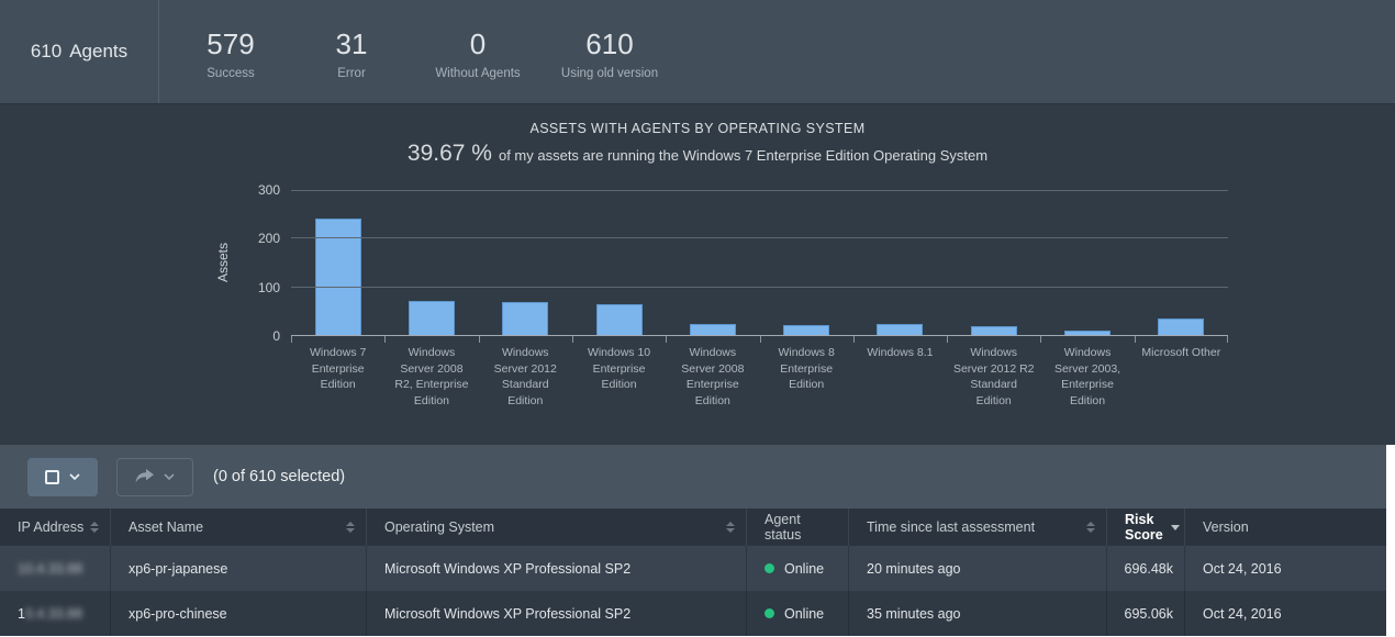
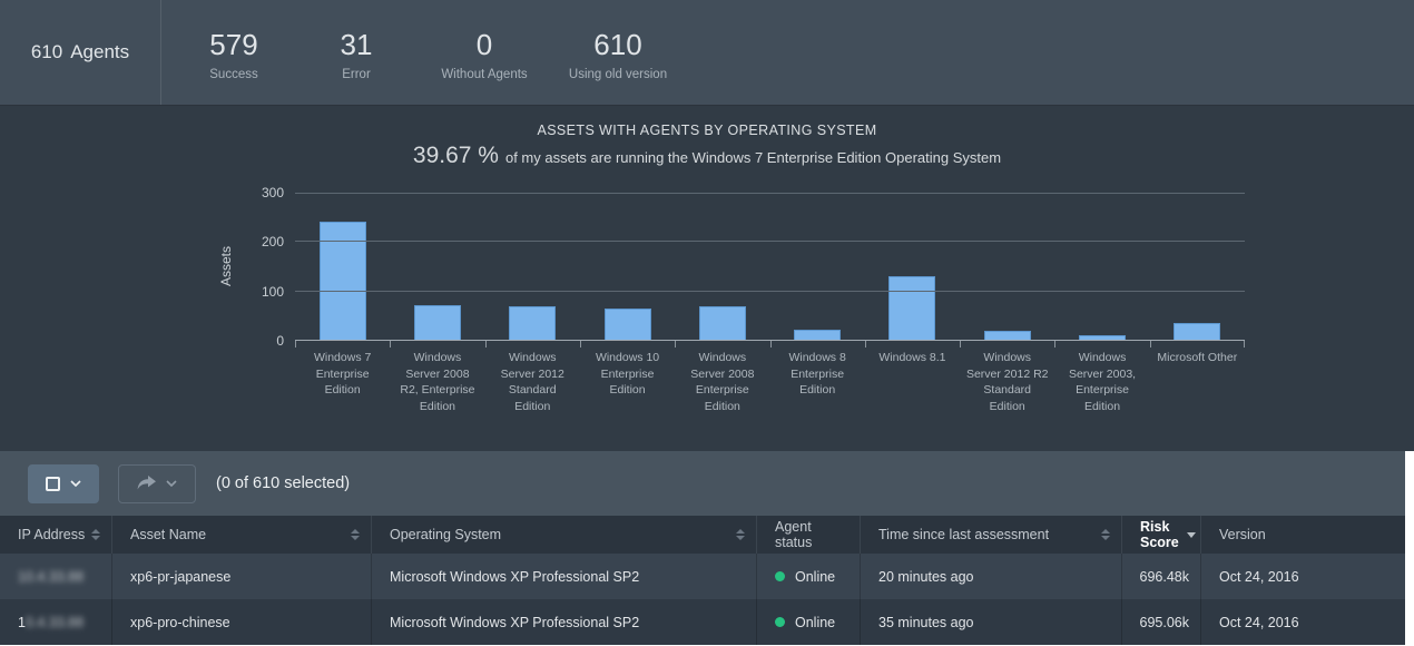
Windows Server 2008 Enterprise Edition: 20 -> 70
Windows 8.1: 20 -> 130
